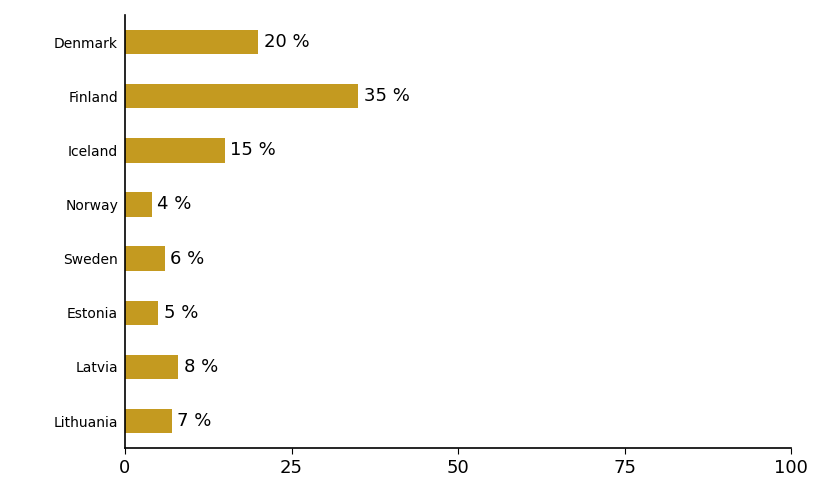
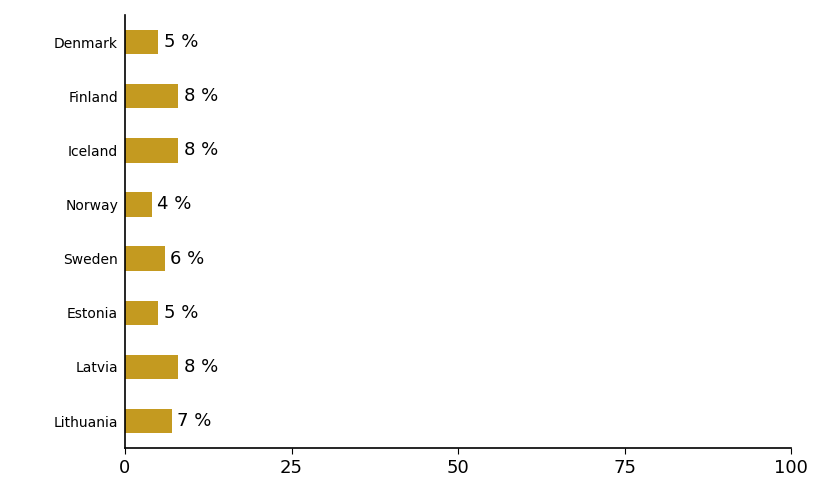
Denmark: 20 -> 5
Finland: 35 -> 8
Iceland: 15 -> 8
